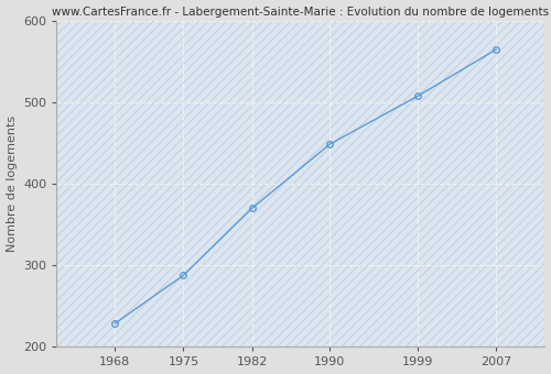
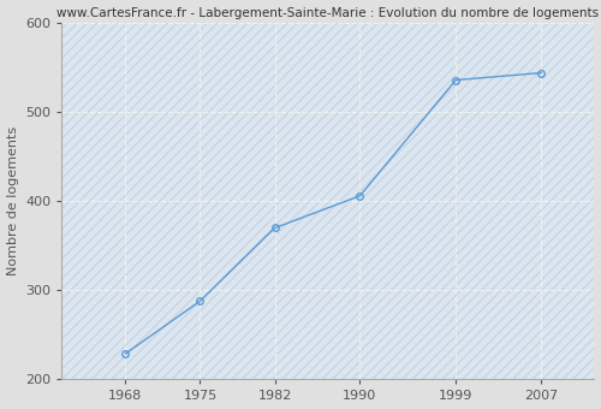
1990: 449 -> 406
1999: 508 -> 536
2007: 565 -> 544
